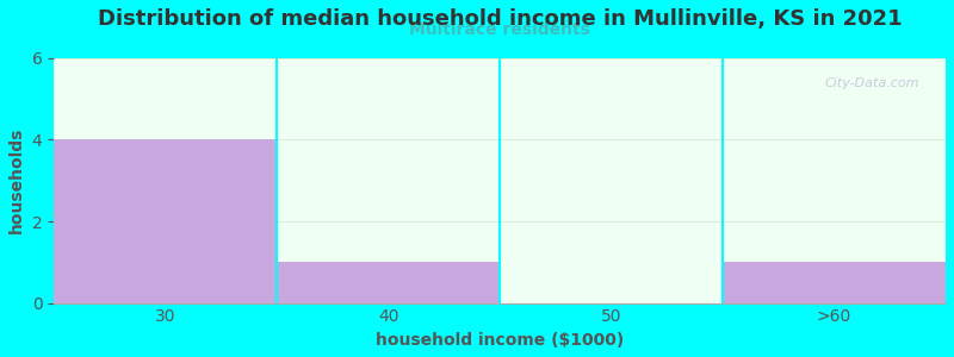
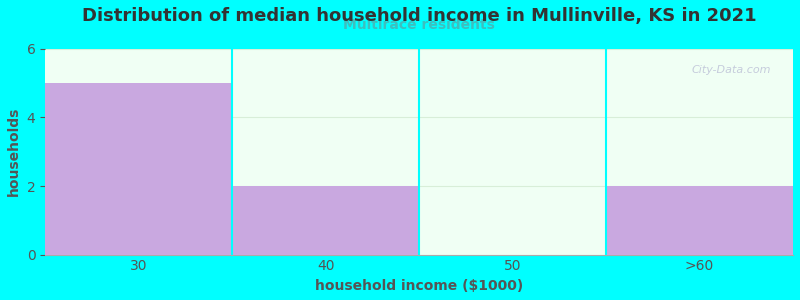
30: 4 -> 5
40: 1 -> 2
>60: 1 -> 2
